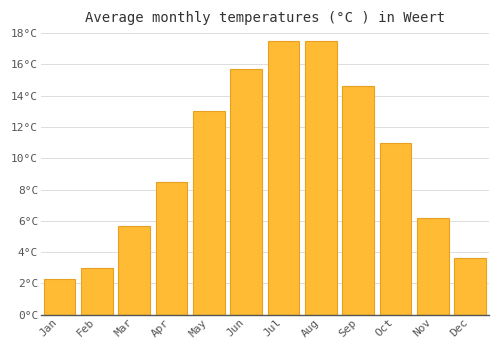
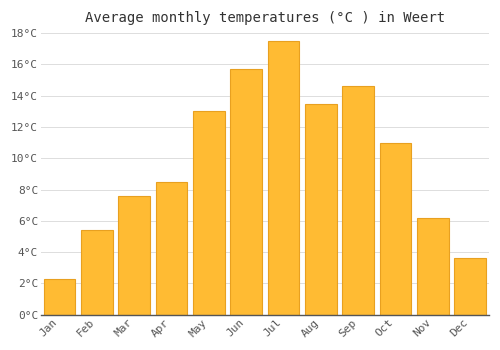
Feb: 3.0°C -> 5.4°C
Mar: 5.7°C -> 7.6°C
Aug: 17.5°C -> 13.5°C
